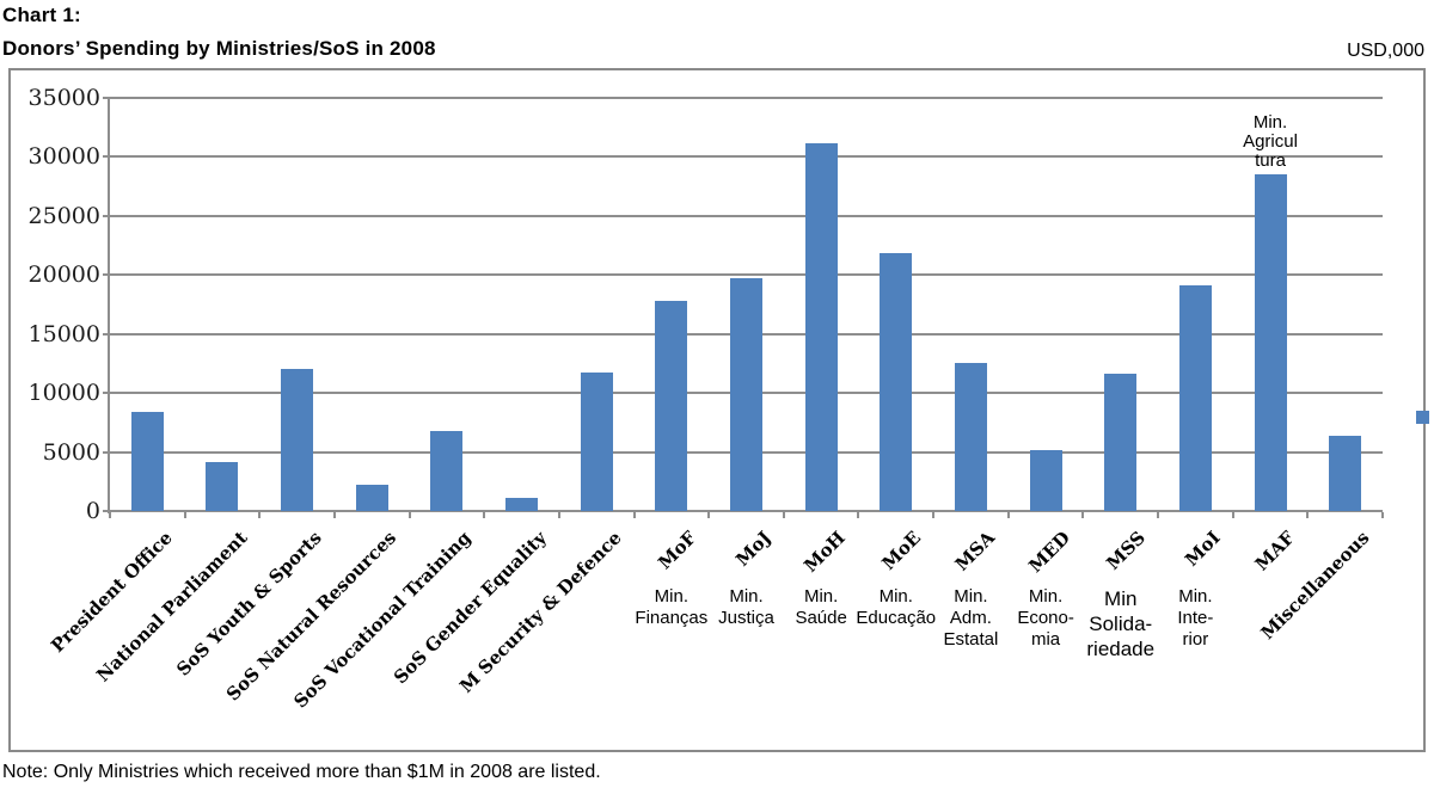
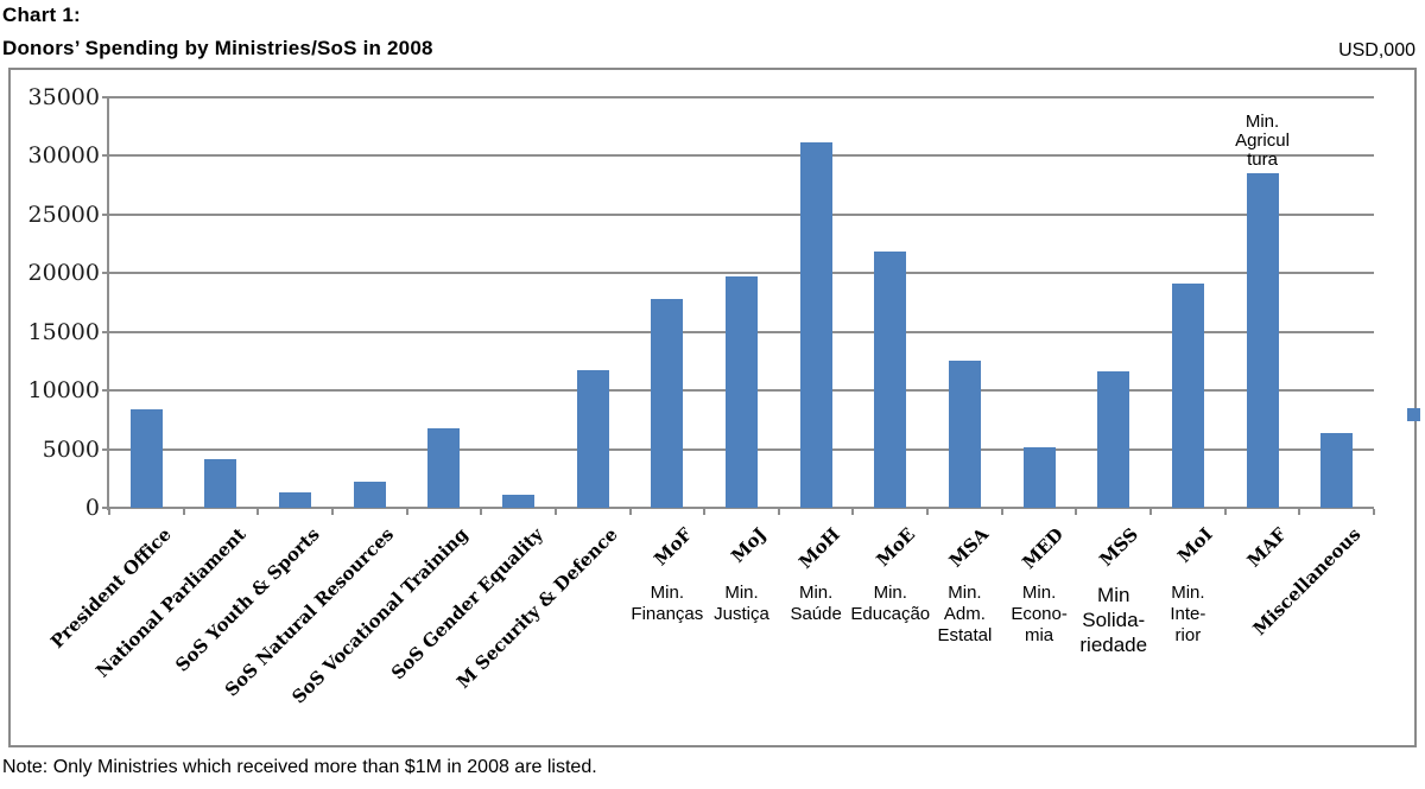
SoS Youth & Sports: 12000 -> 1000
